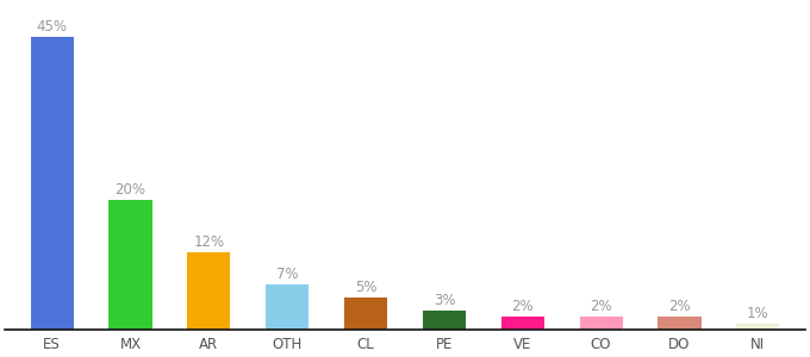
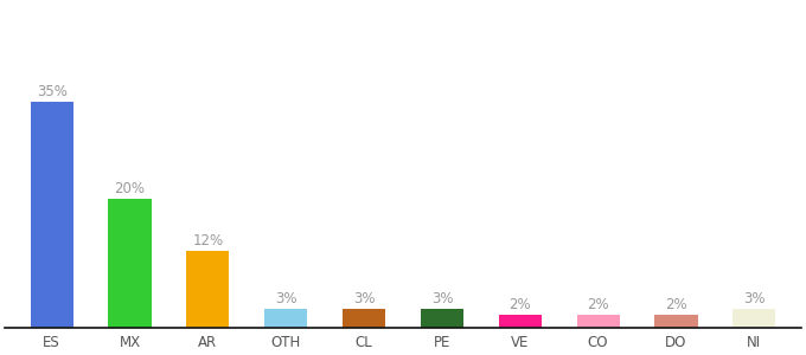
ES: 45% -> 35%
OTH: 7% -> 3%
CL: 5% -> 3%
NI: 1% -> 3%
